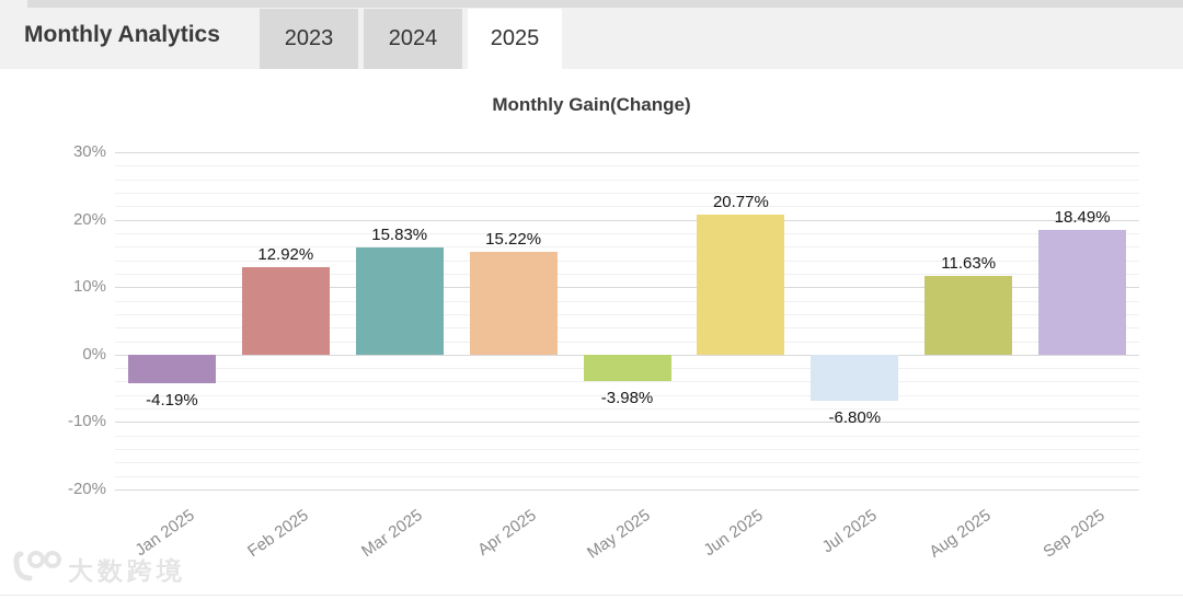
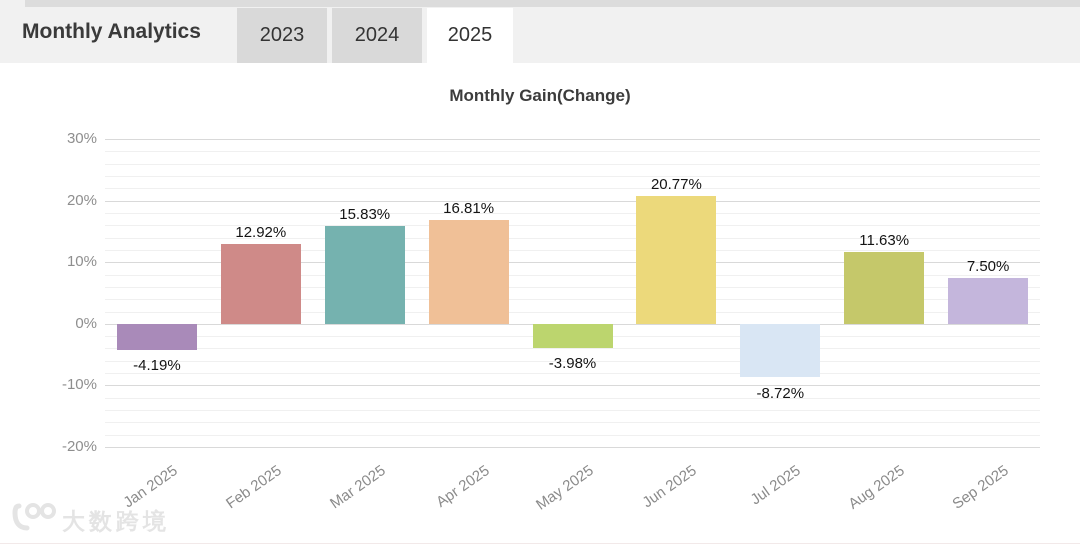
Apr 2025: 15.22% -> 16.81%
Jul 2025: -6.80% -> -8.72%
Sep 2025: 18.49% -> 7.50%
